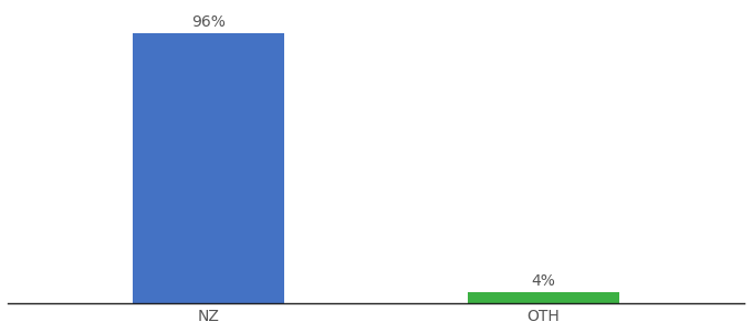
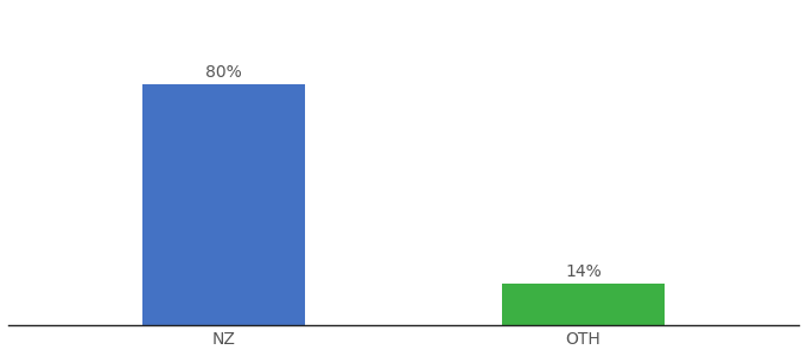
NZ: 96% -> 80%
OTH: 4% -> 14%
